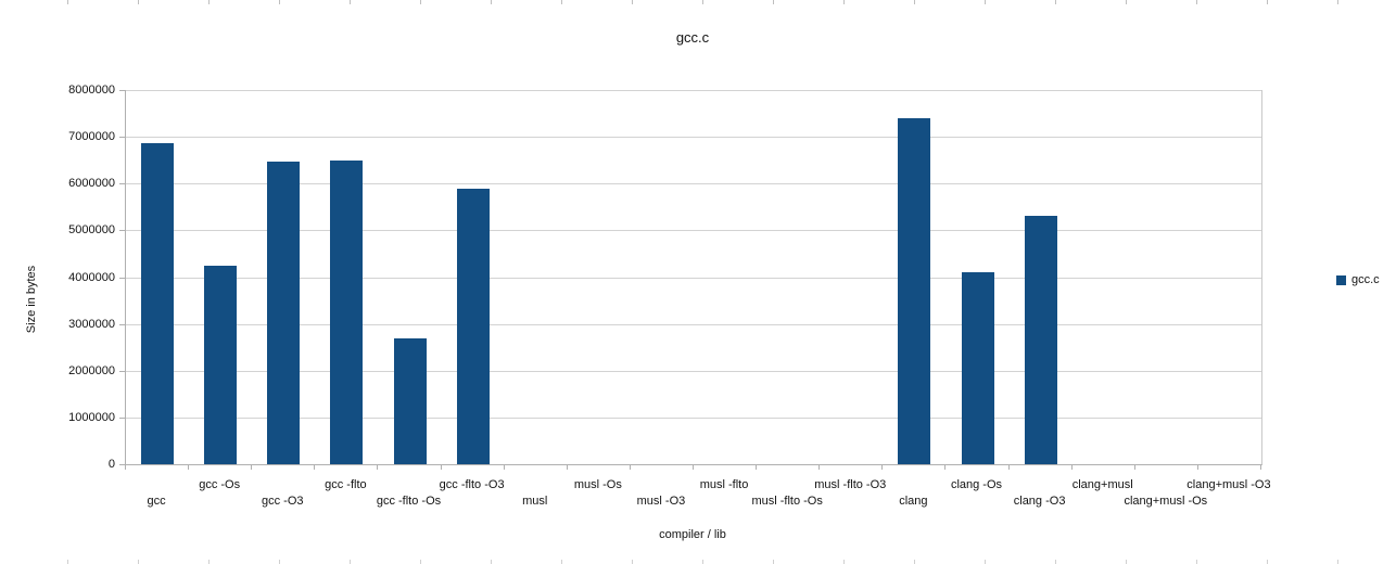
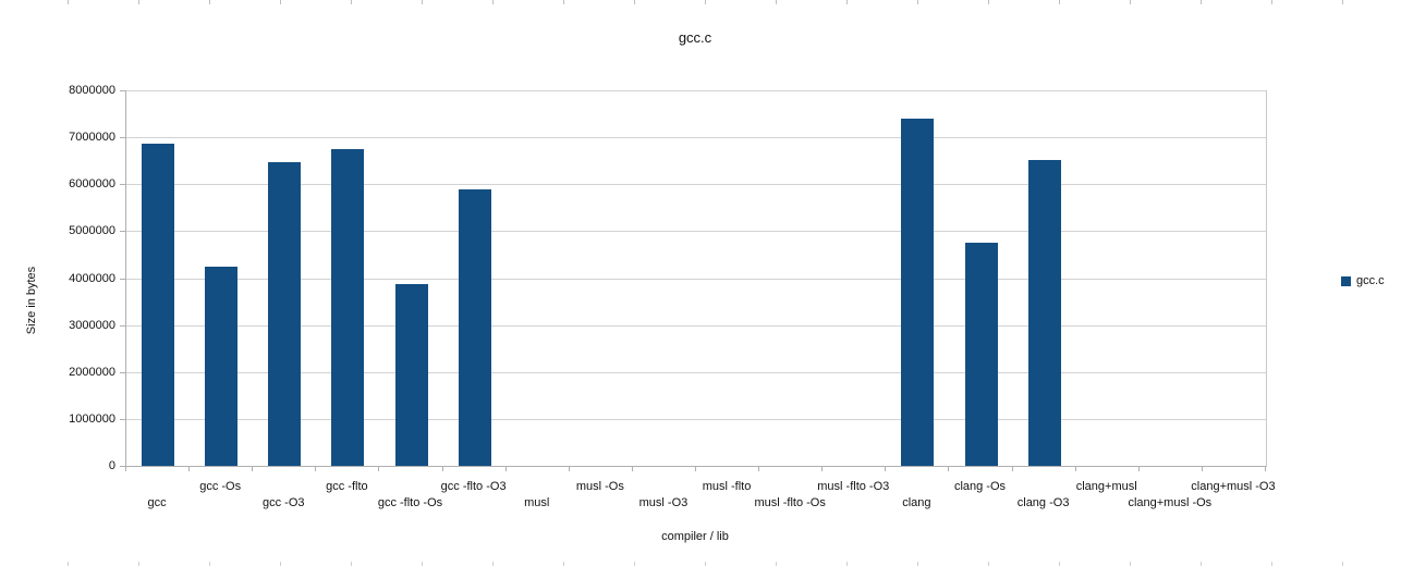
gcc -flto: 6500000 -> 6700000
gcc -flto -Os: 2700000 -> 3900000
clang -Os: 4100000 -> 4800000
clang -O3: 5300000 -> 6500000
